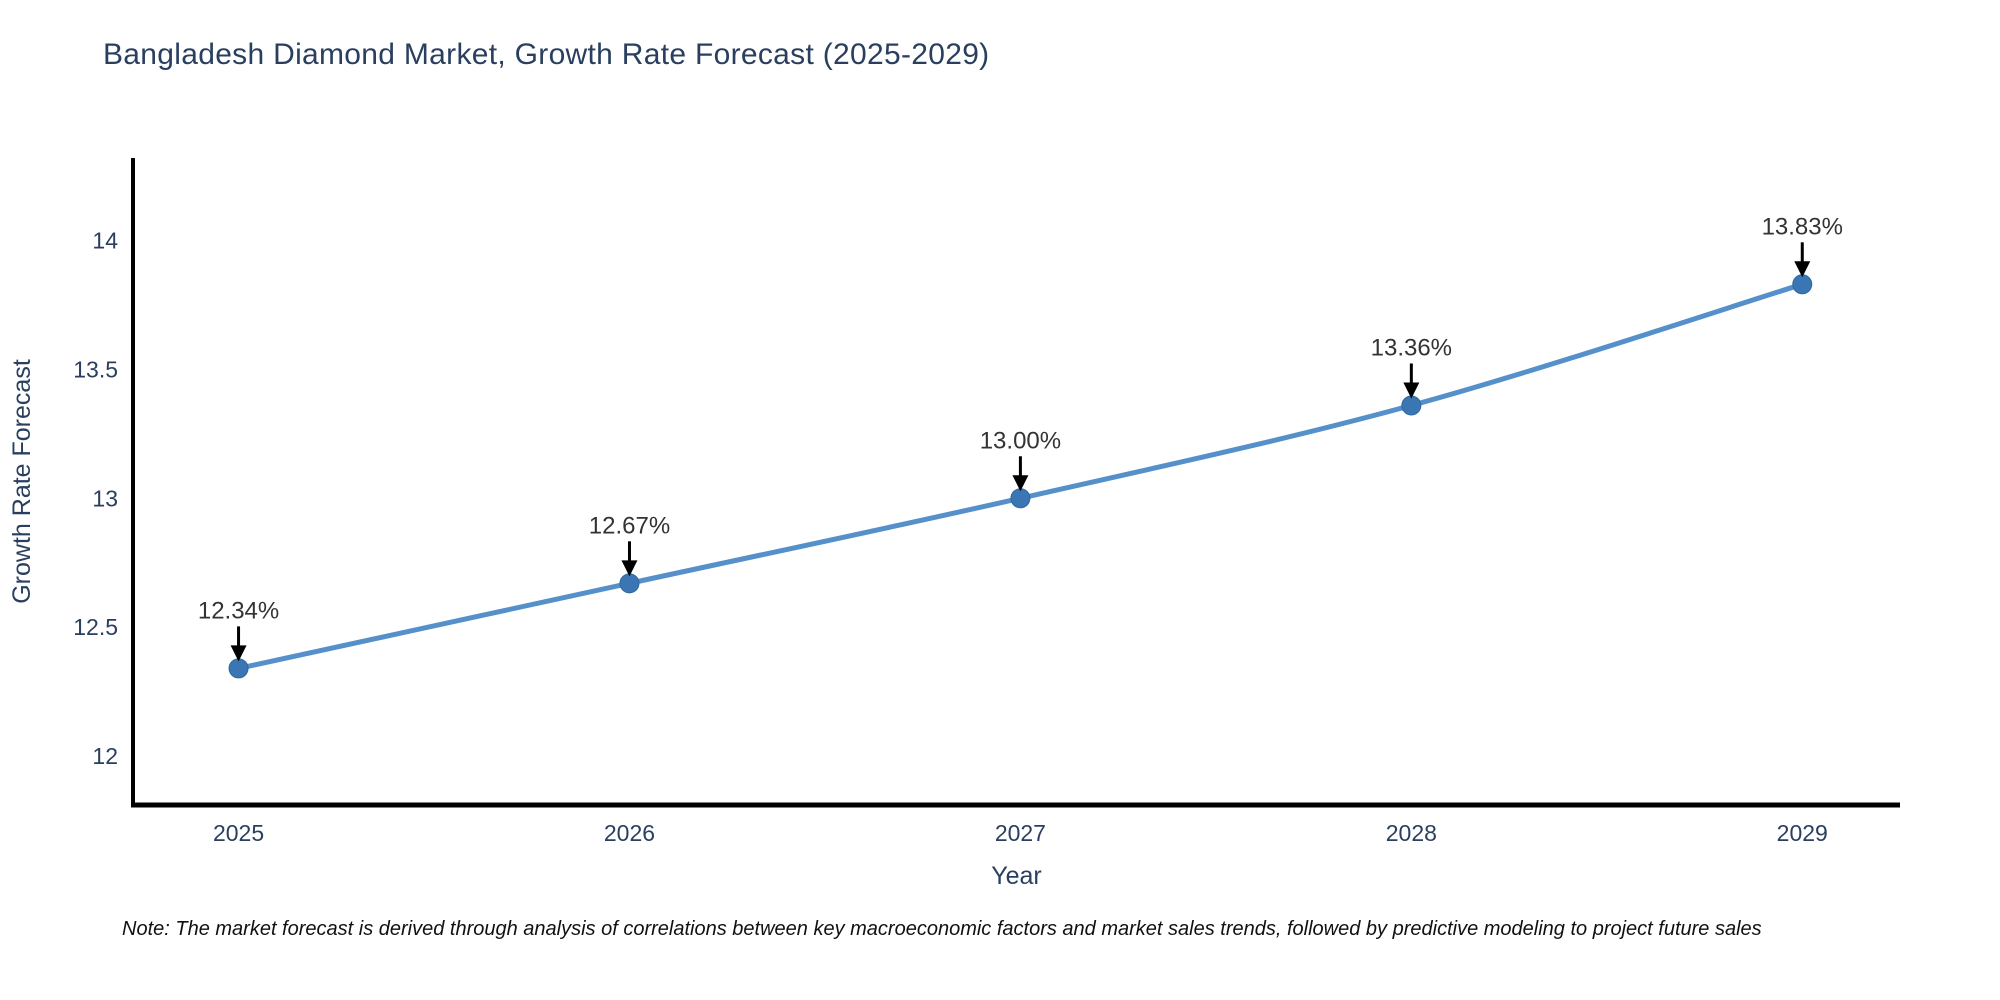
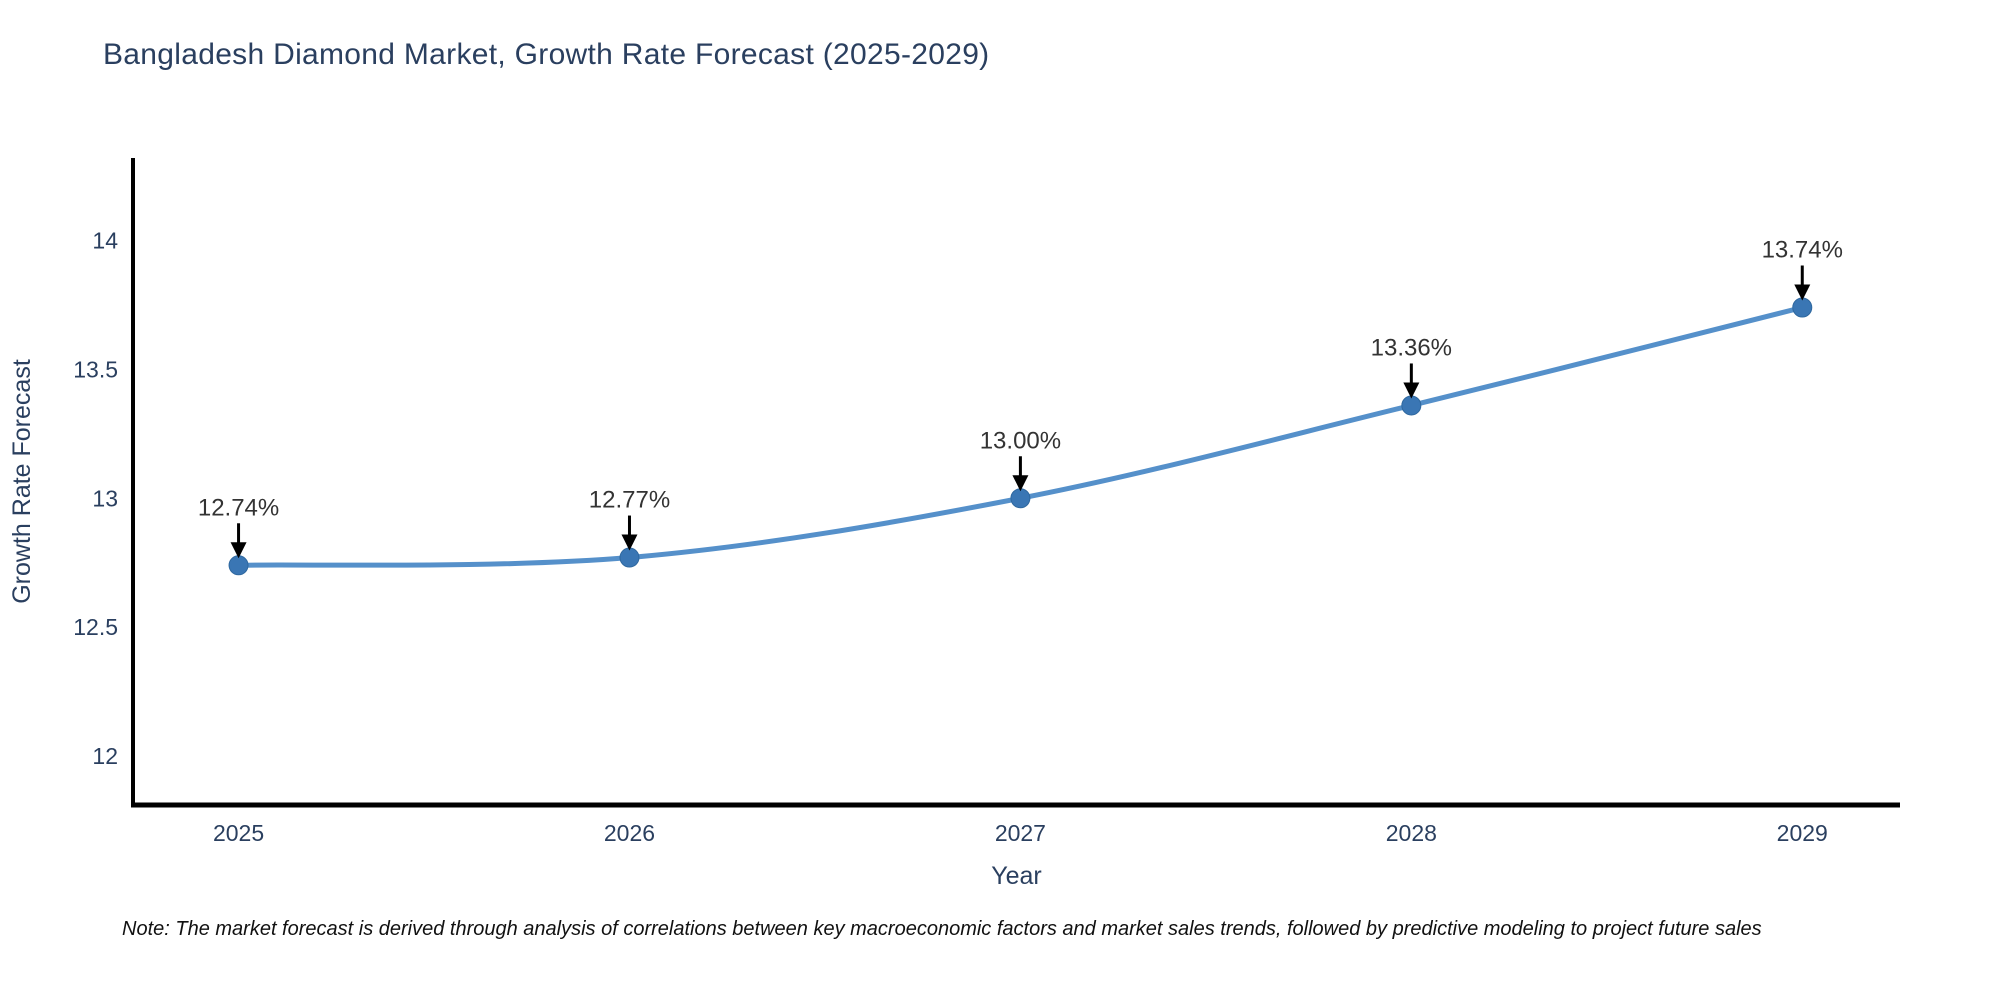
2025: 12.34% -> 12.74%
2026: 12.67% -> 12.77%
2029: 13.83% -> 13.74%
